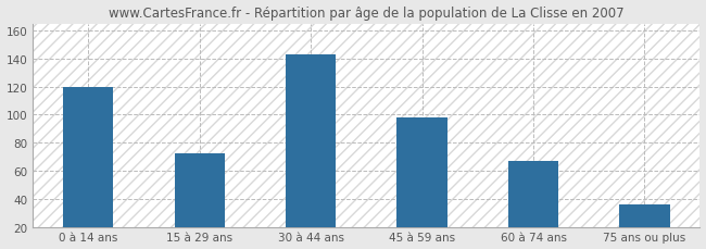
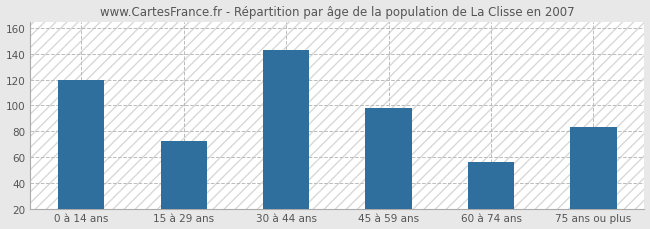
60 à 74 ans: 67 -> 56
75 ans ou plus: 36 -> 83
